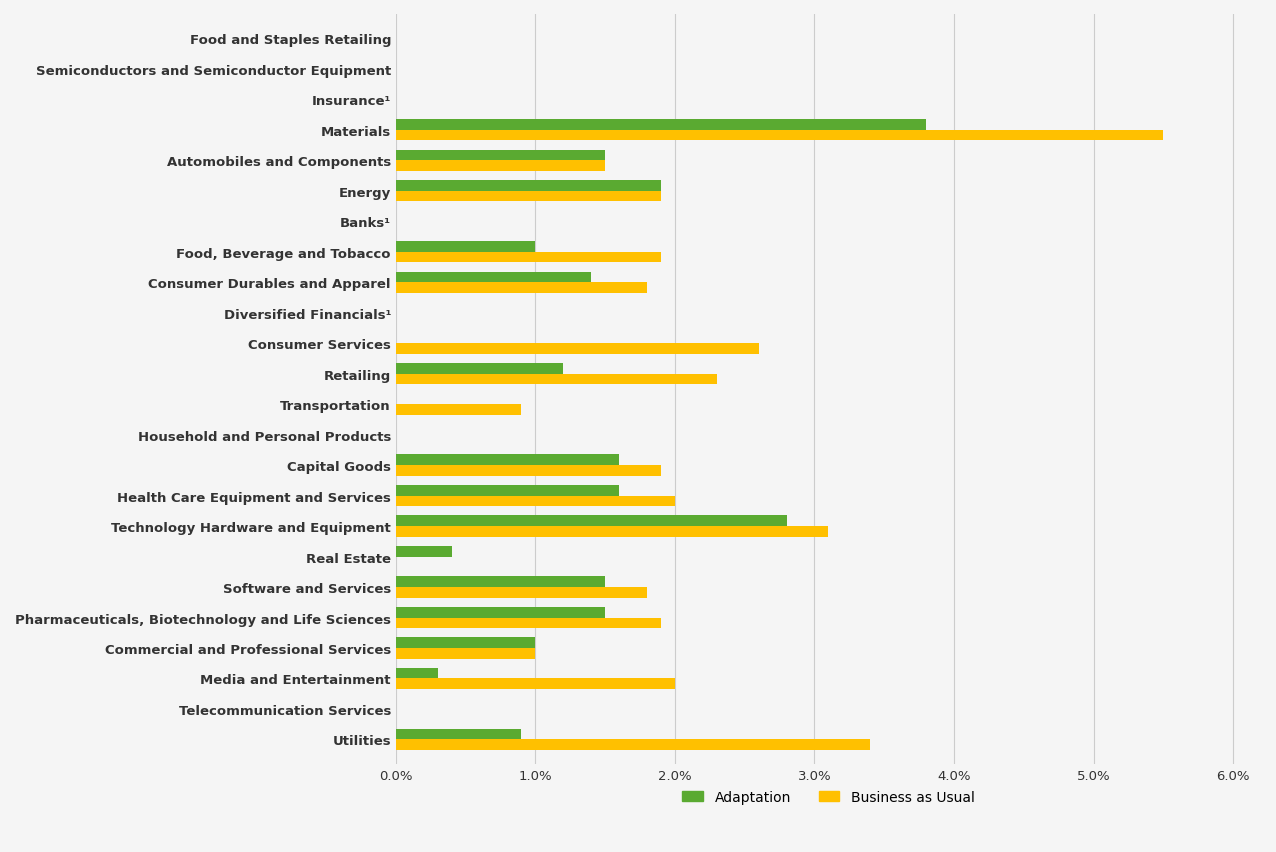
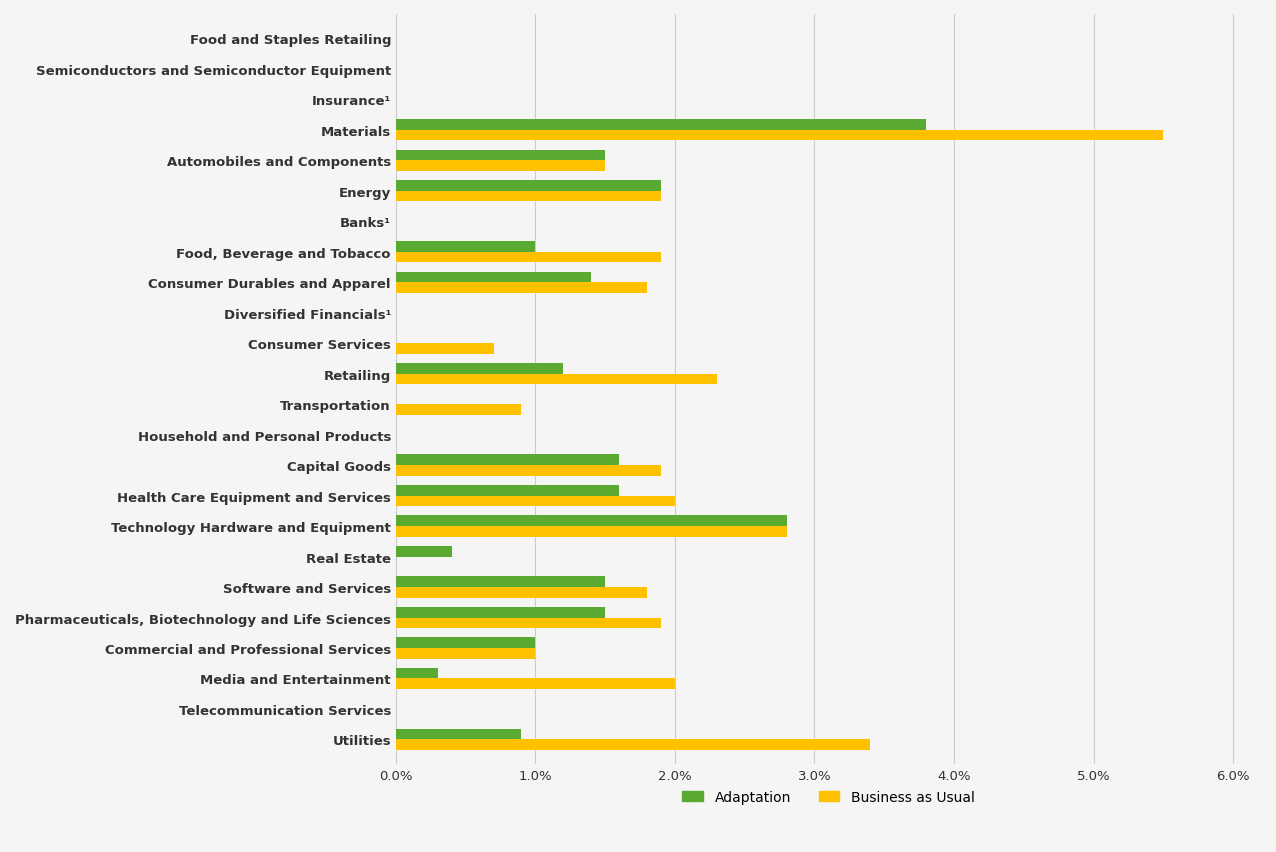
Business as Usual/Consumer Services: 2.6% -> 0.7%
Business as Usual/Technology Hardware and Equipment: 3.1% -> 2.8%
